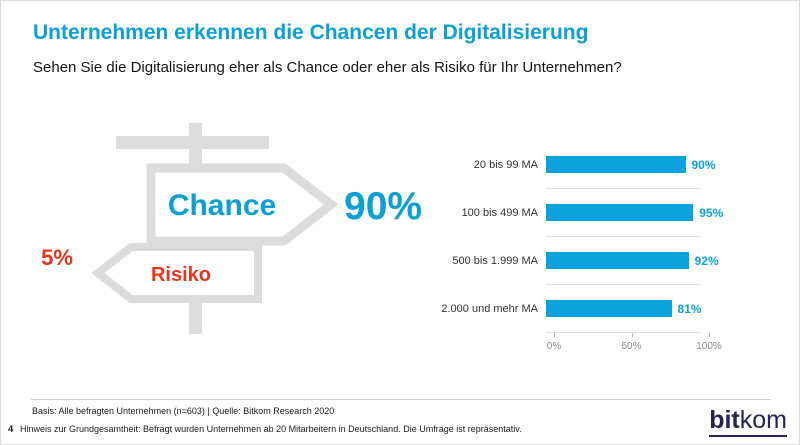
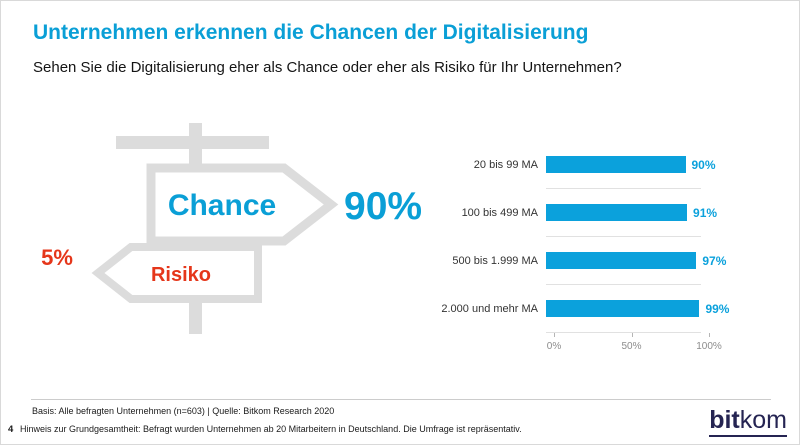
100 bis 499 MA: 95% -> 91%
500 bis 1.999 MA: 92% -> 97%
2.000 und mehr MA: 81% -> 99%
